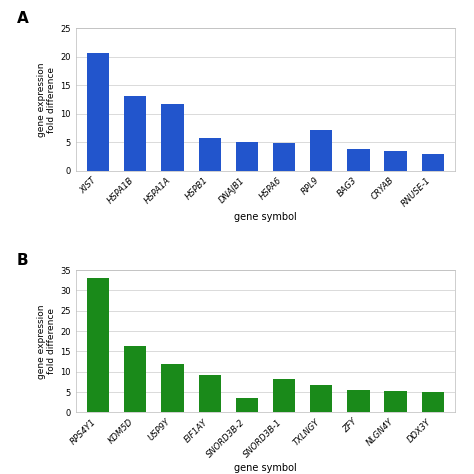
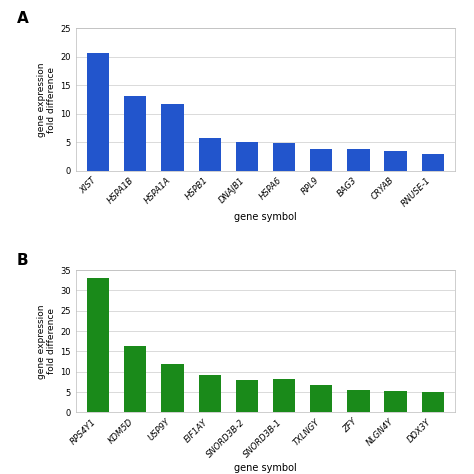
RPL9: 7.2 -> 3.8
SNORD3B-2: 3.5 -> 8.0
